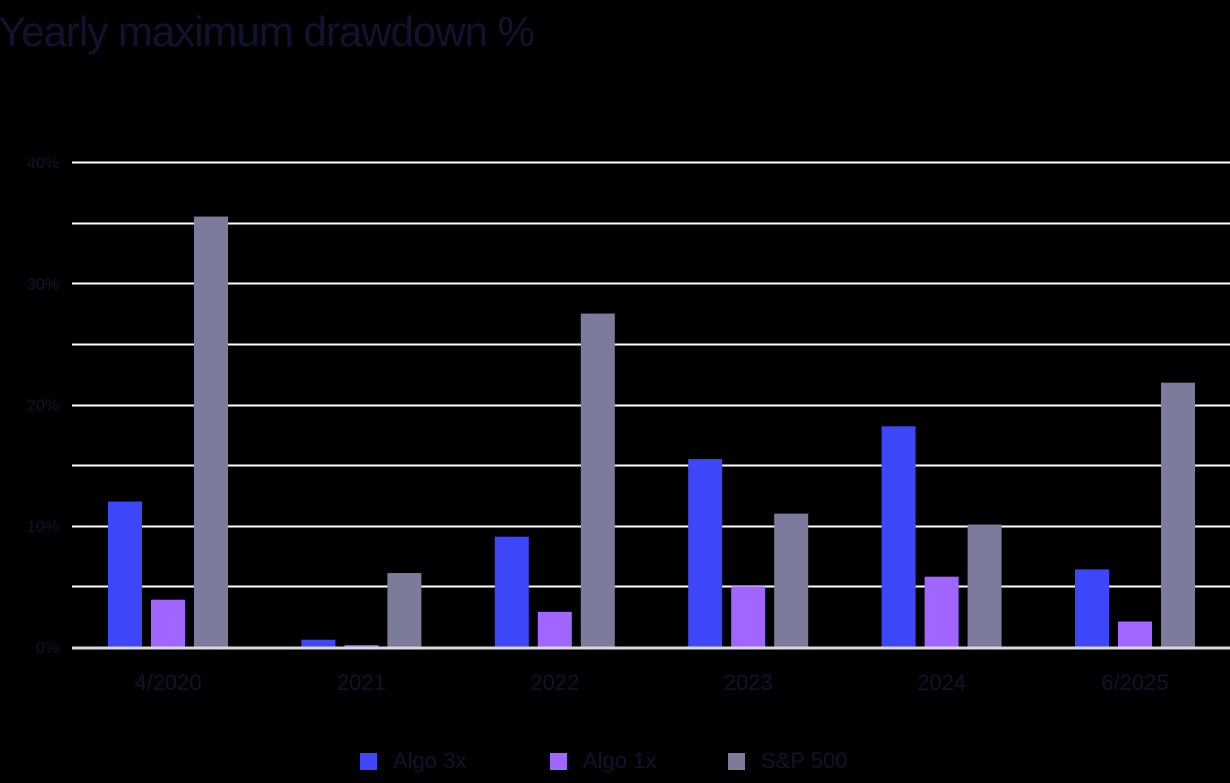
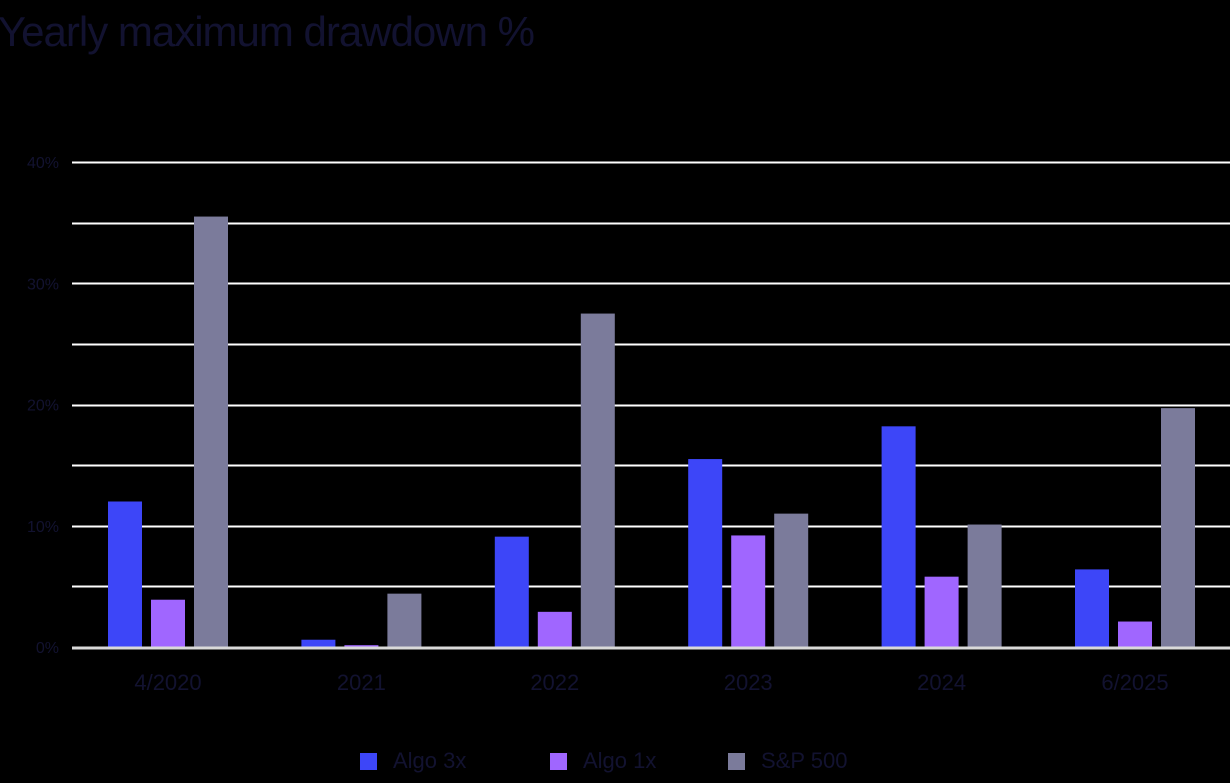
S&P 500/2021: 6.1% -> 4.4%
Algo 1x/2023: 5.0% -> 9.2%
S&P 500/6/2025: 21.8% -> 19.7%
